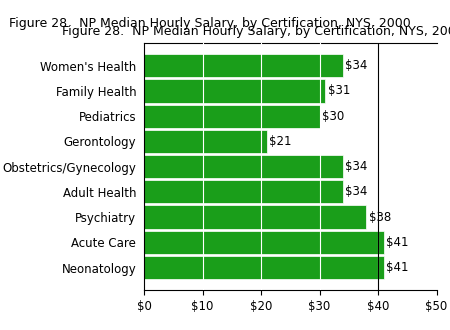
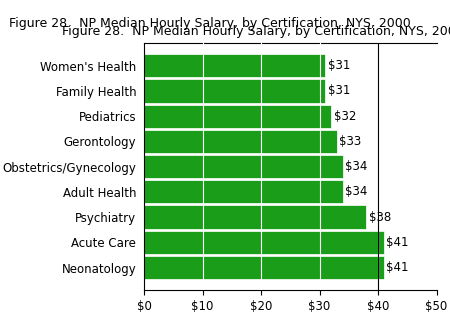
Women's Health: $34 -> $31
Pediatrics: $30 -> $32
Gerontology: $21 -> $33
